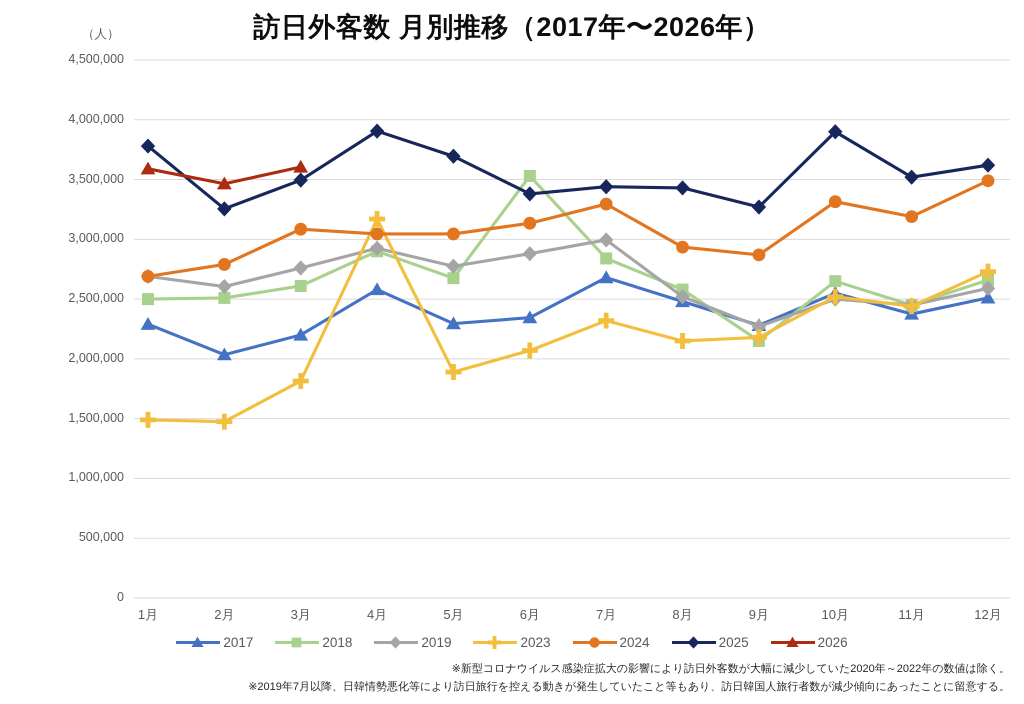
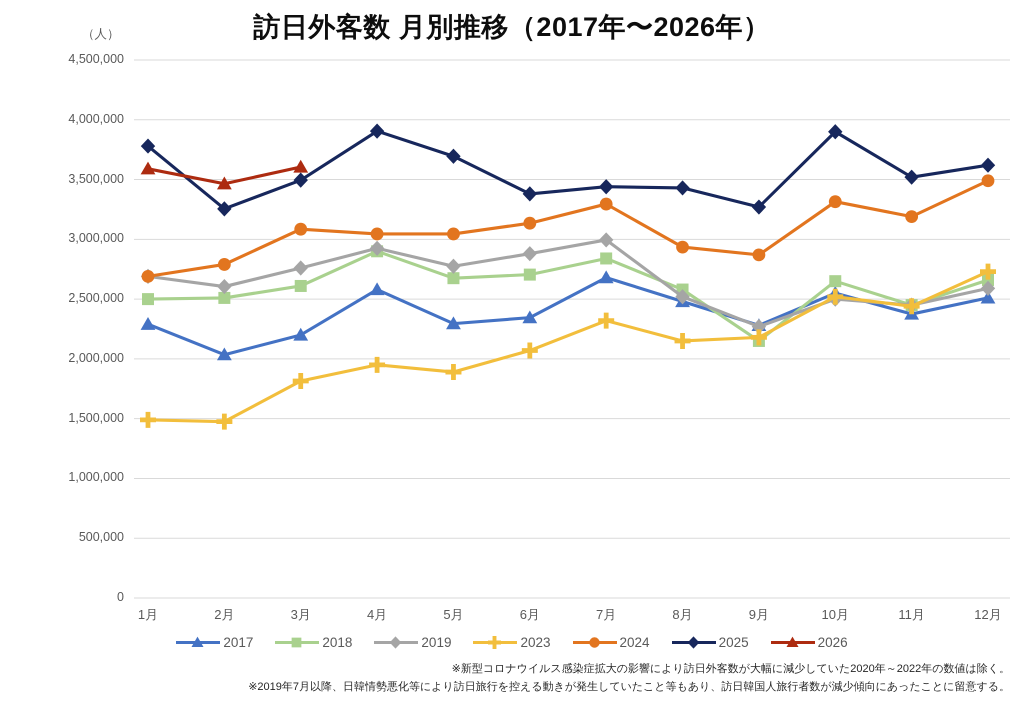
2023/4月: 3170000 -> 1950000
2018/6月: 3530000 -> 2700000
